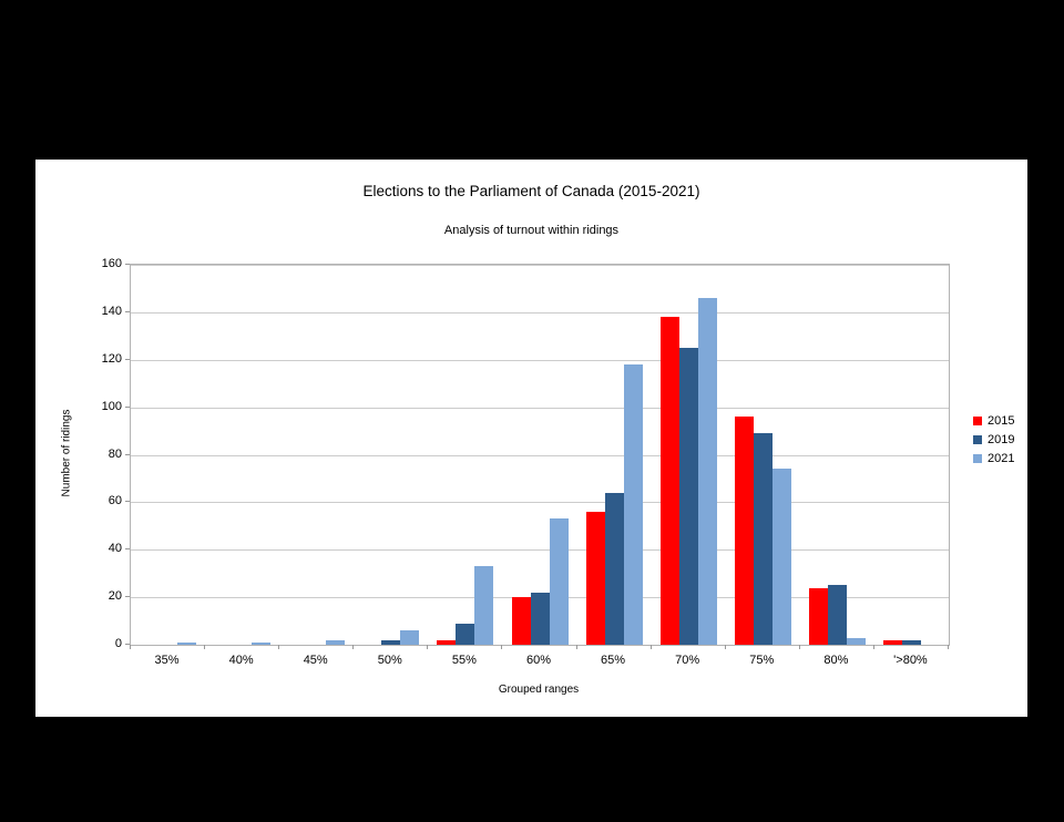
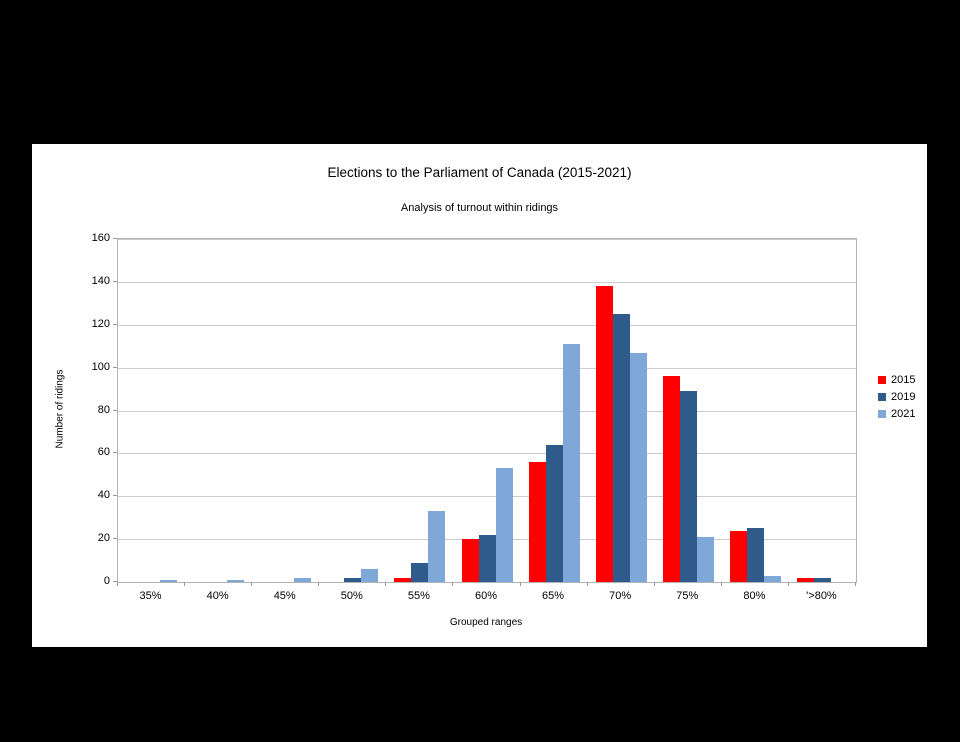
2021/65%: 118 -> 111
2021/70%: 146 -> 107
2021/75%: 74 -> 21
